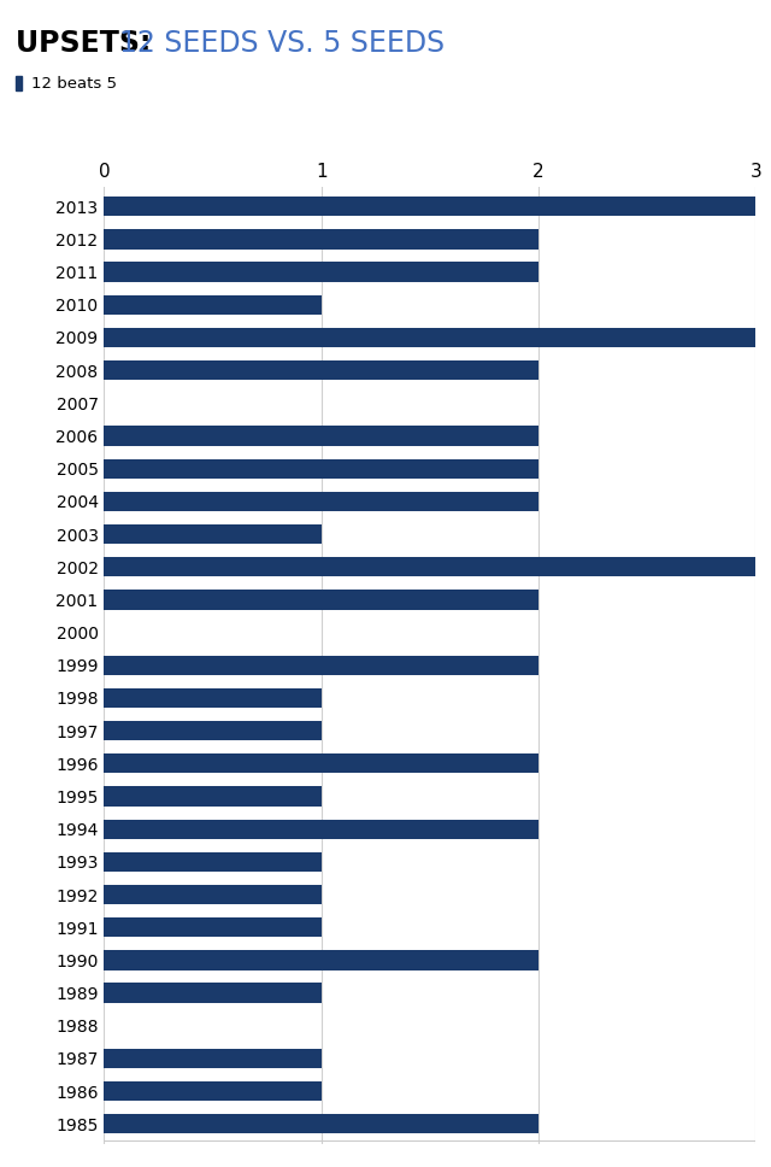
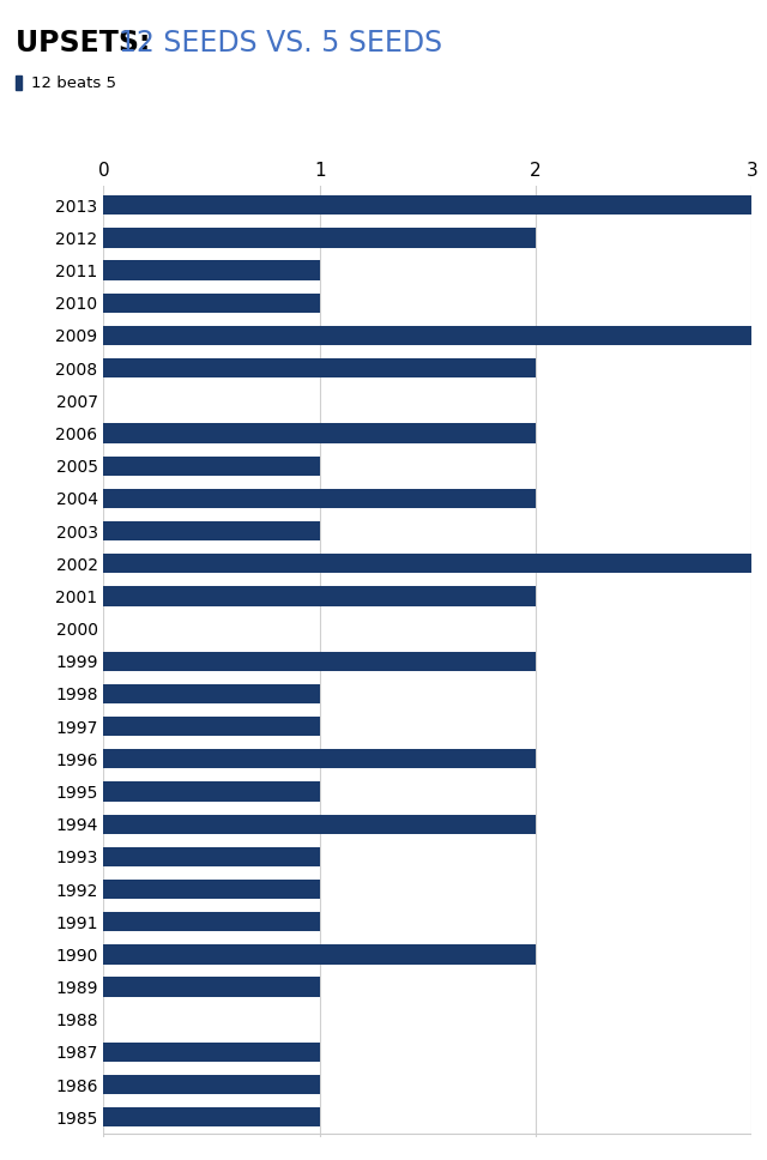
2011: 2 -> 1
2005: 2 -> 1
1985: 2 -> 1
